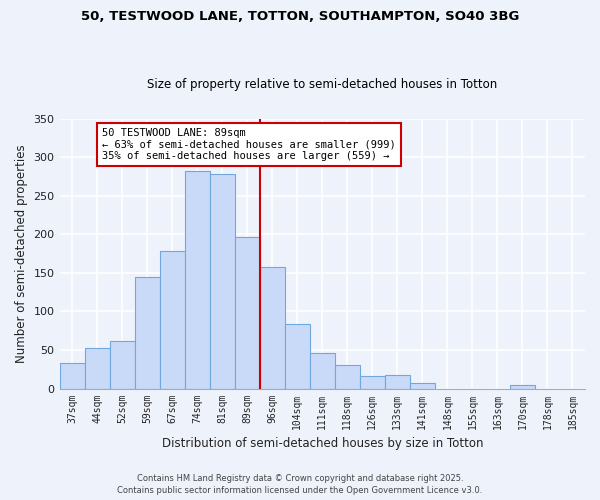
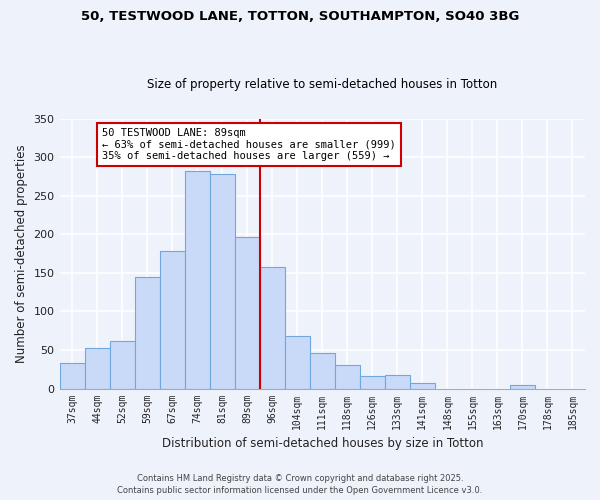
104sqm: 84 -> 68
